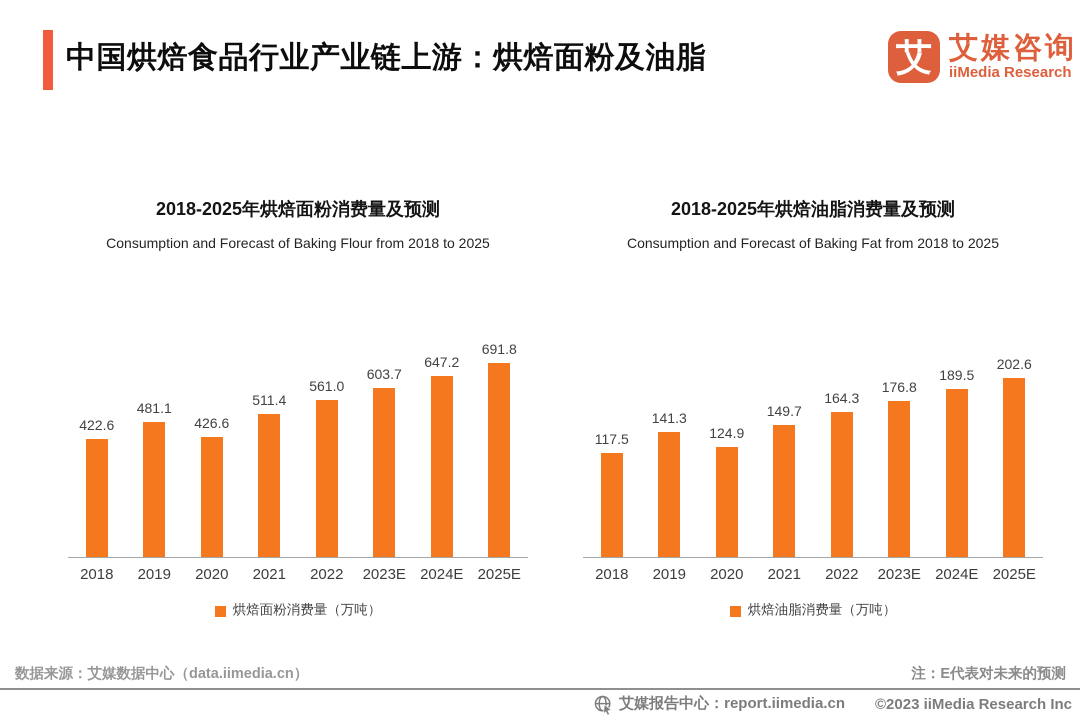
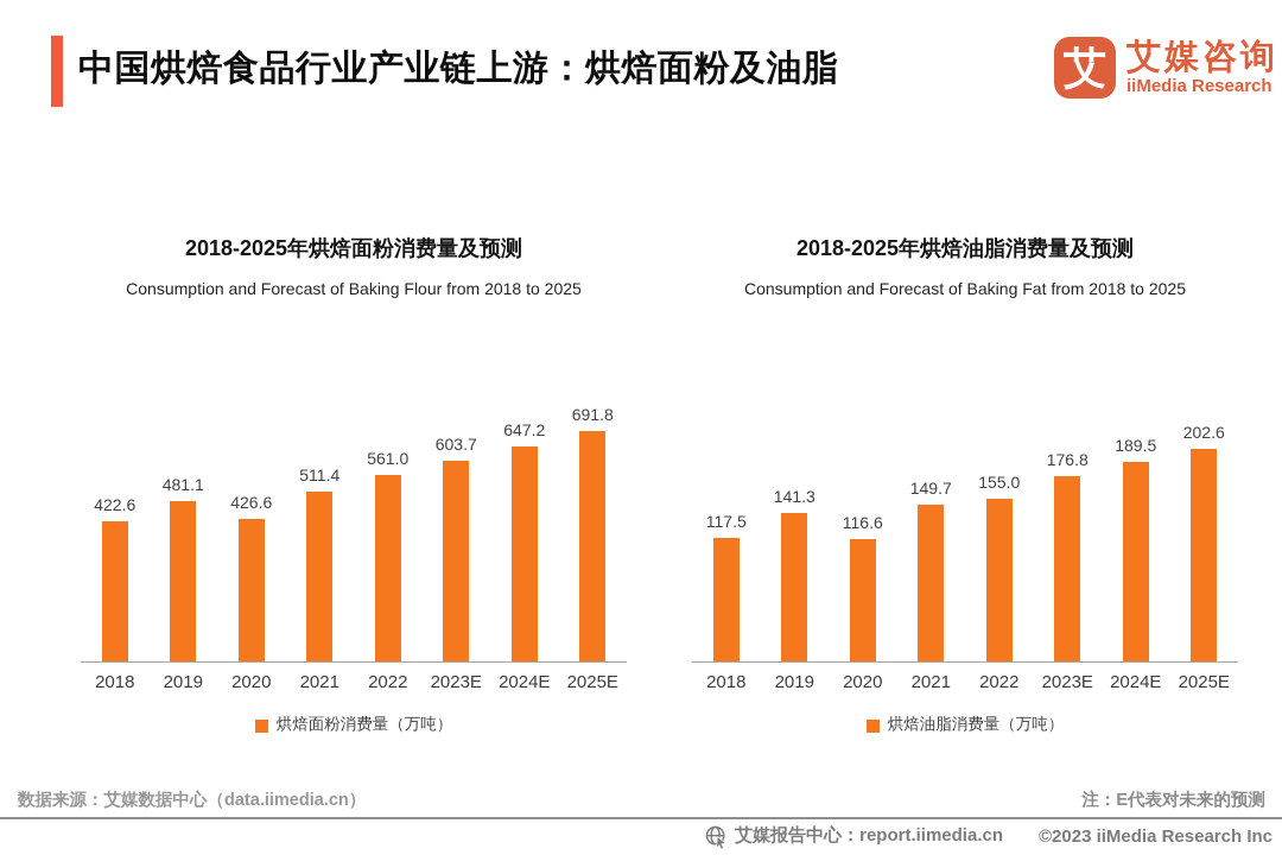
2018-2025年烘焙油脂消费量及预测/2020: 124.9 -> 116.6
2018-2025年烘焙油脂消费量及预测/2022: 164.3 -> 155.0
